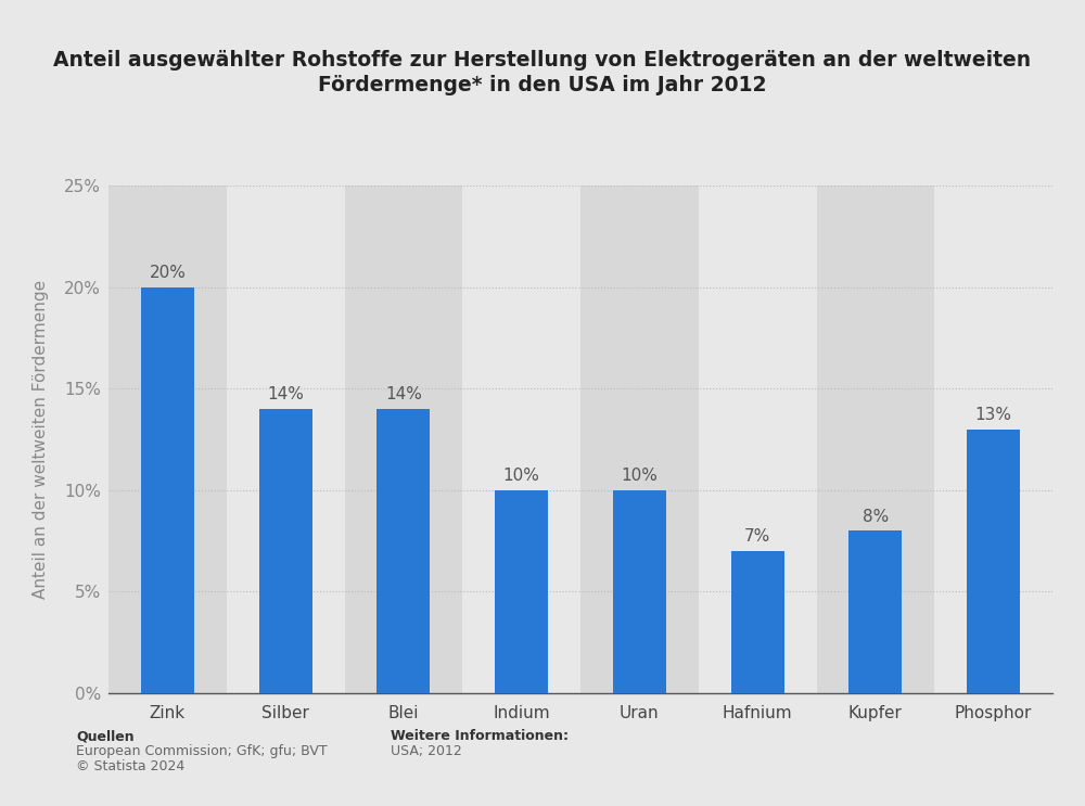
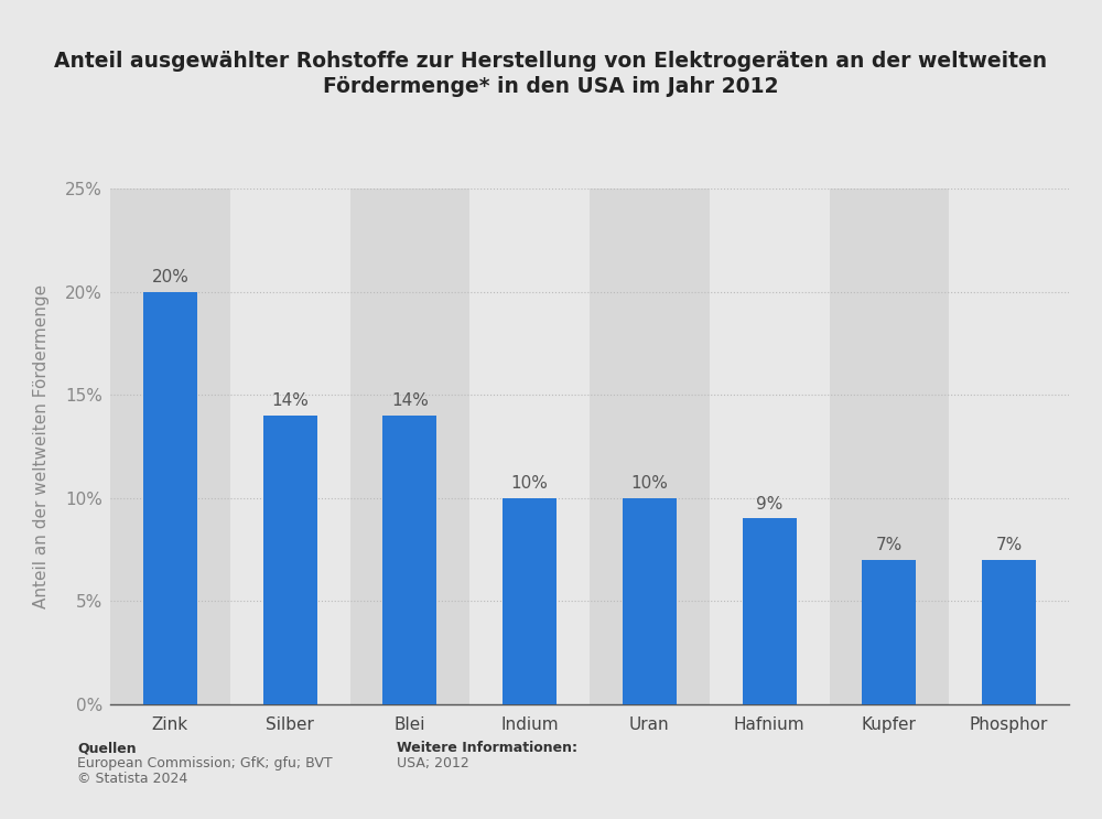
Hafnium: 7% -> 9%
Kupfer: 8% -> 7%
Phosphor: 13% -> 7%
